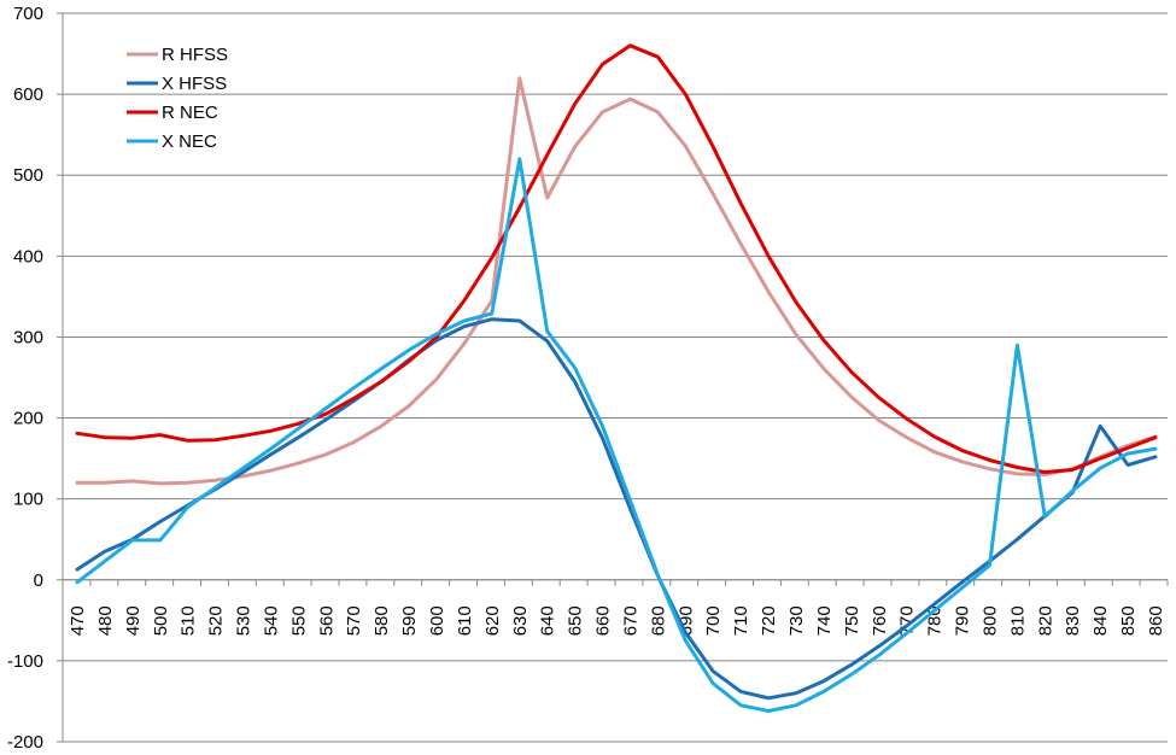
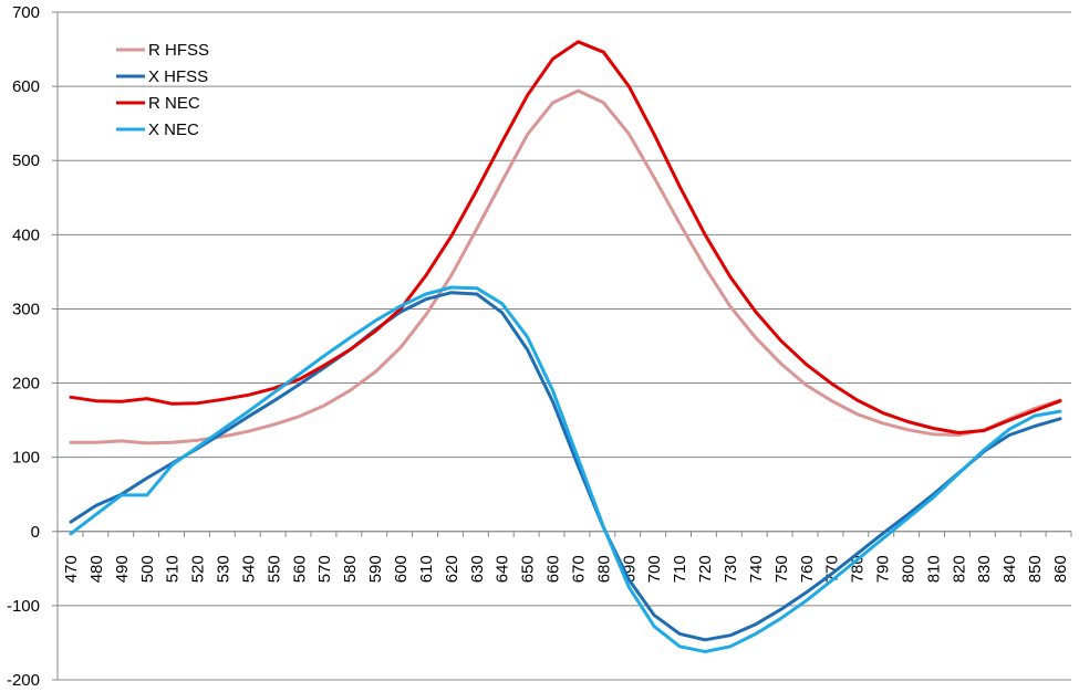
R HFSS/630: 620 -> 410
X NEC/630: 520 -> 330
X NEC/810: 290 -> 50
X HFSS/840: 190 -> 130
